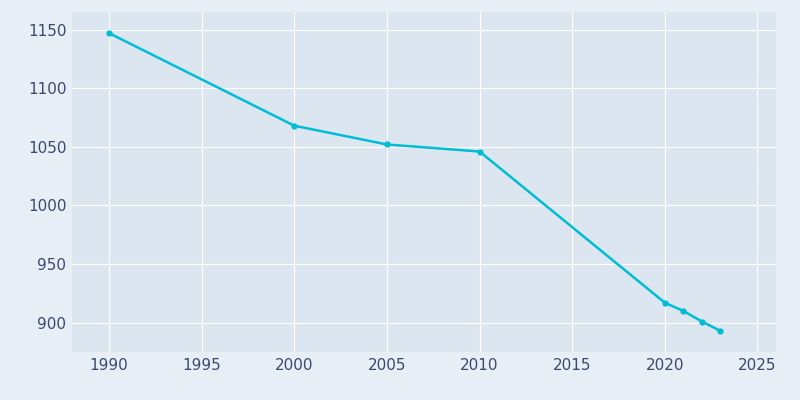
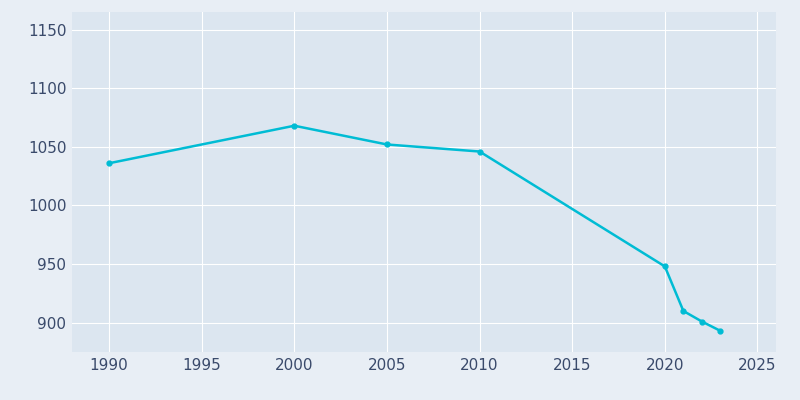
1990: 1147 -> 1036
2020: 917 -> 948
